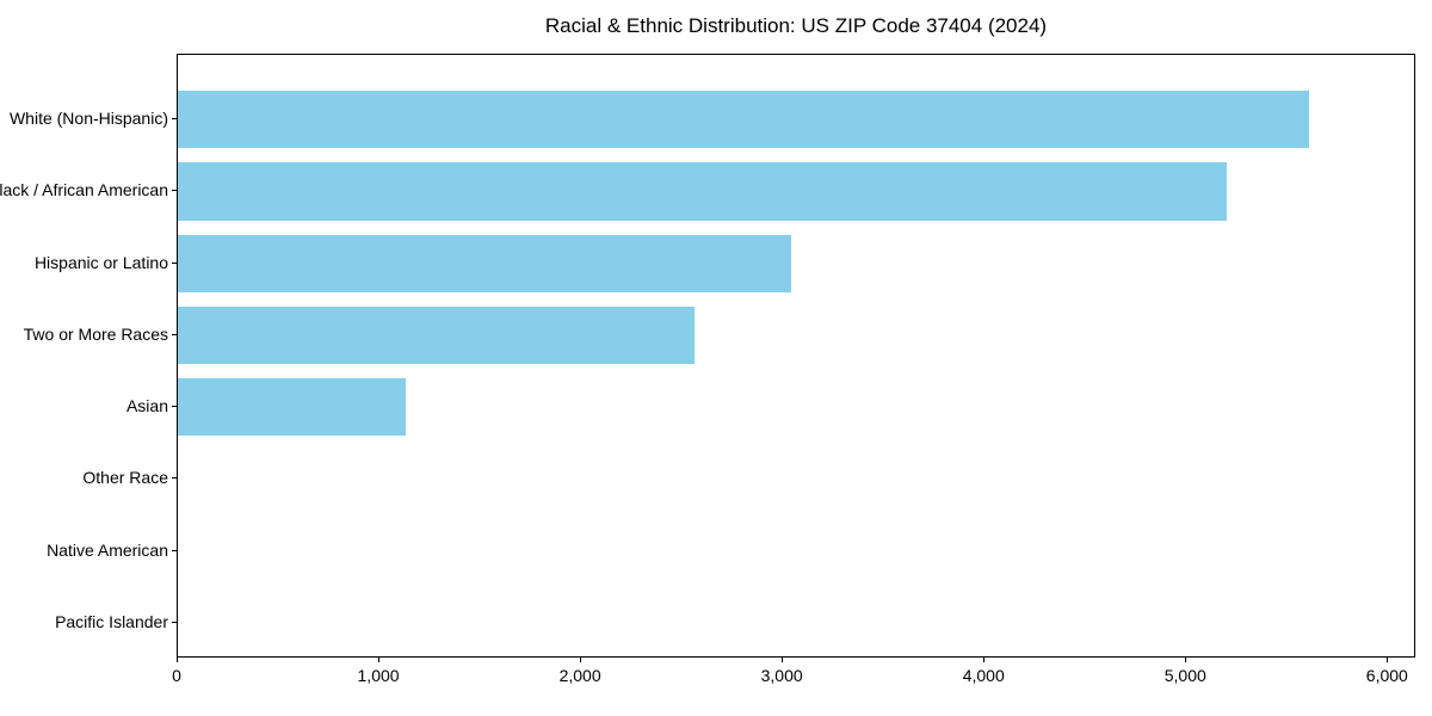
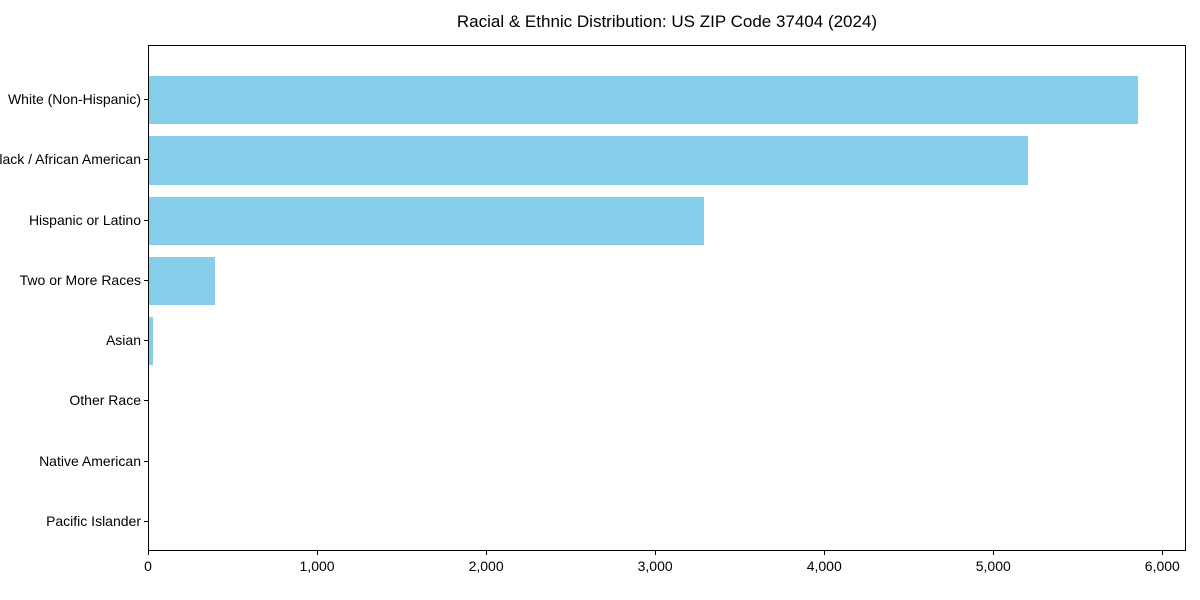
White (Non-Hispanic): 5610 -> 5850
Hispanic or Latino: 3040 -> 3280
Two or More Races: 2560 -> 390
Asian: 1130 -> 20
